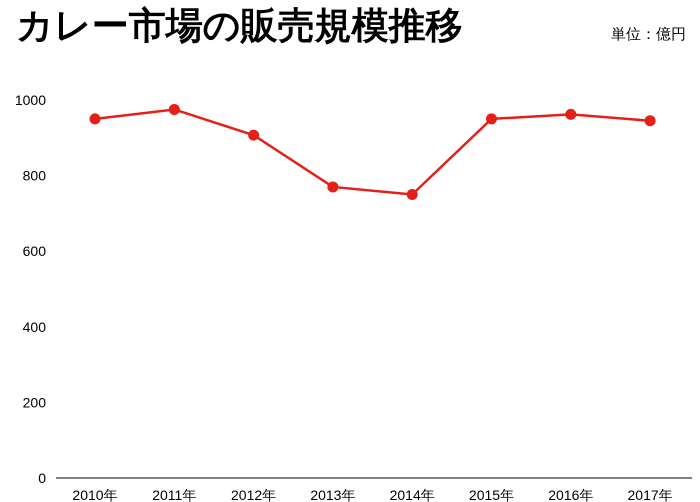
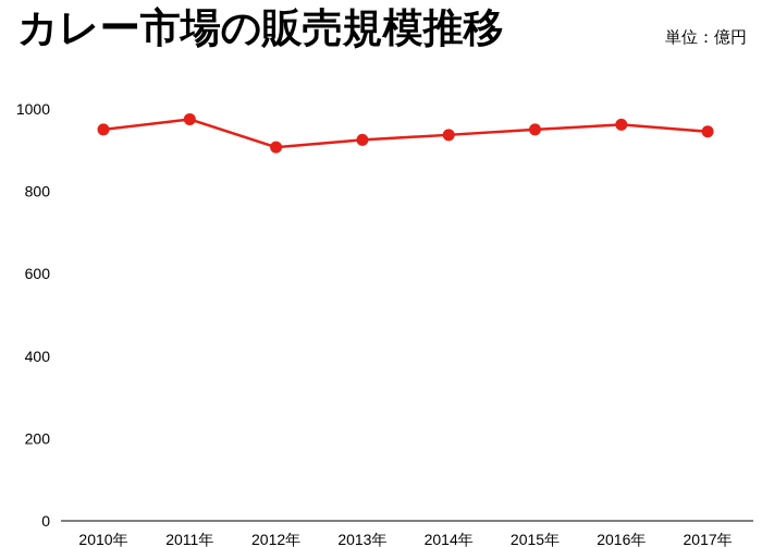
2013年: 770 -> 920
2014年: 750 -> 940
